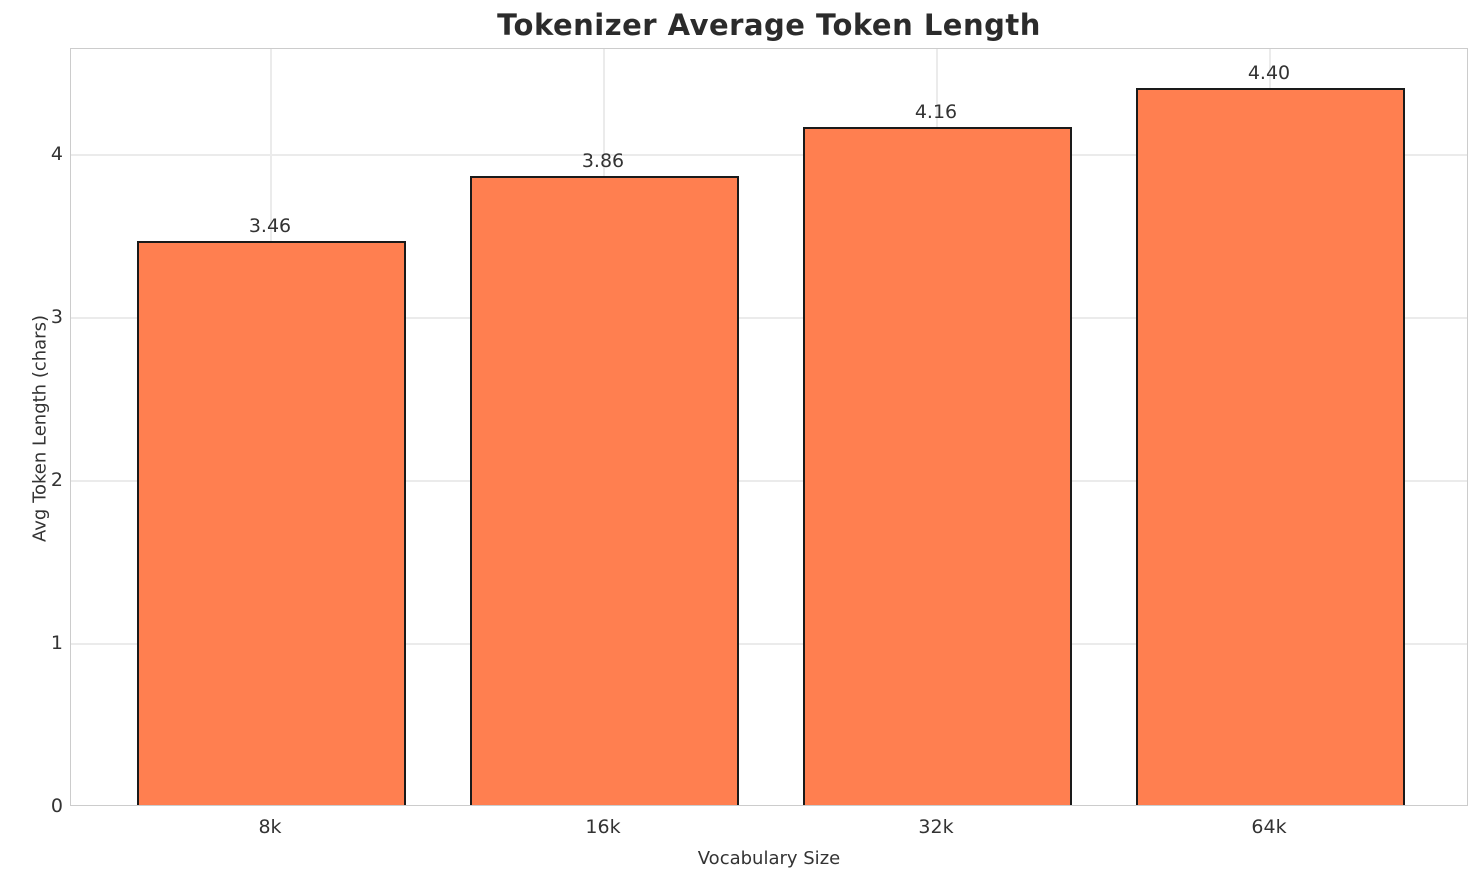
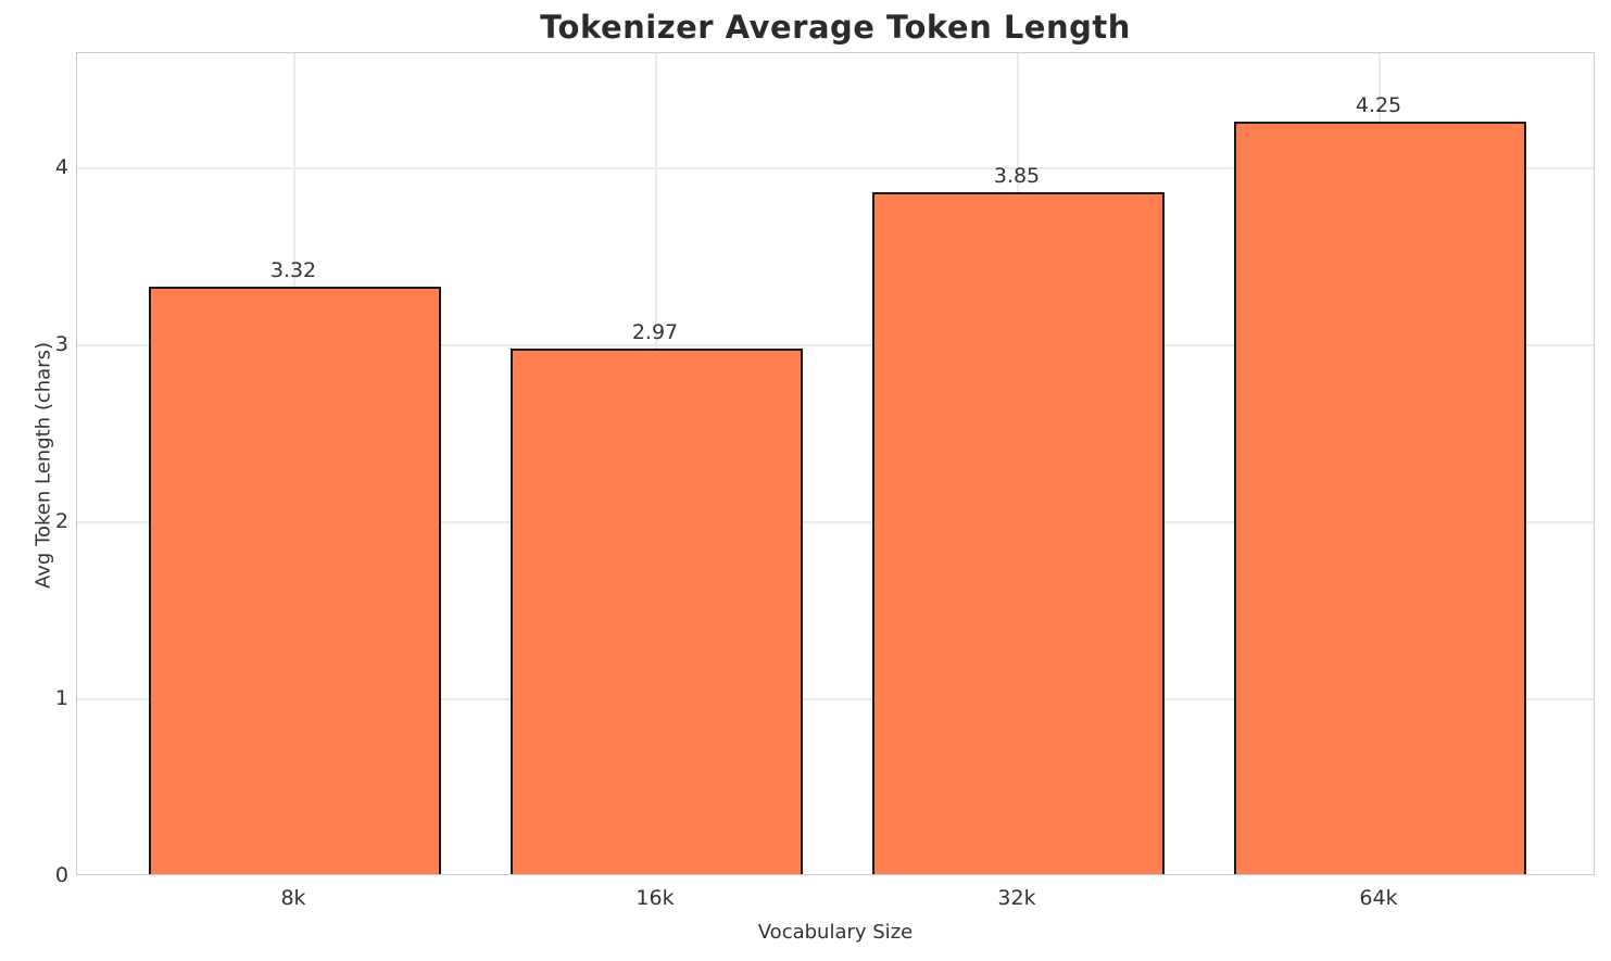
8k: 3.46 -> 3.32
16k: 3.86 -> 2.97
32k: 4.16 -> 3.85
64k: 4.40 -> 4.25
